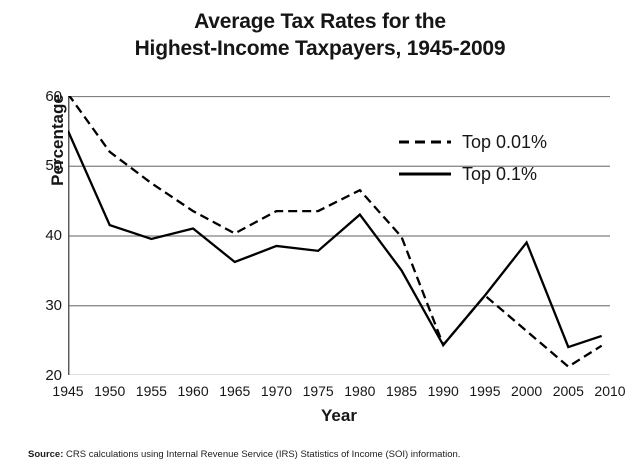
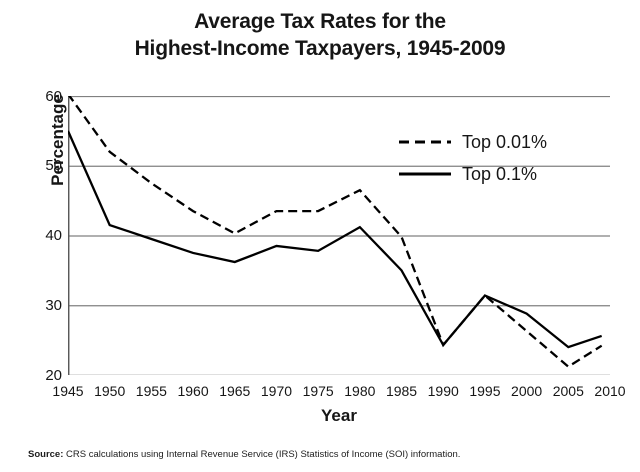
Top 0.1%/1960: 41 -> 38
Top 0.1%/1980: 43 -> 41
Top 0.1%/2000: 39 -> 29
